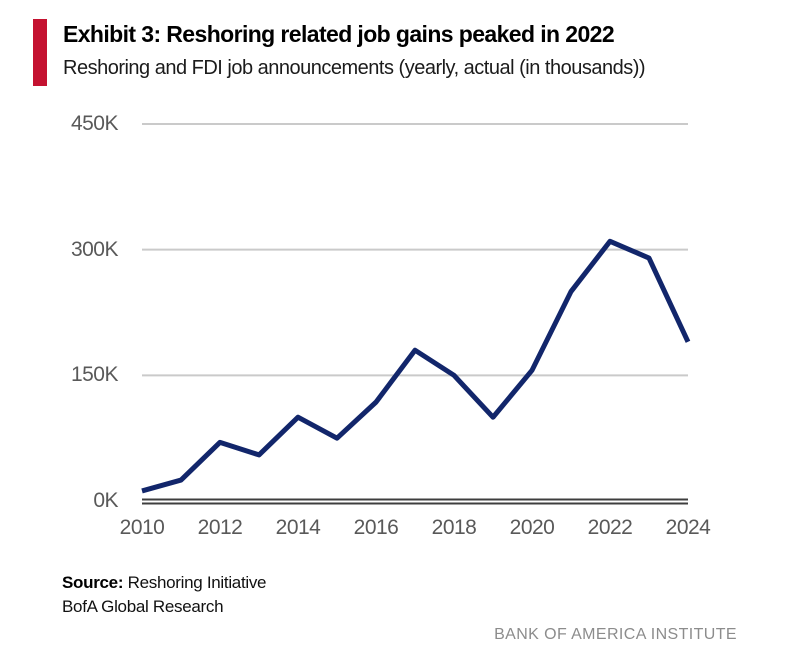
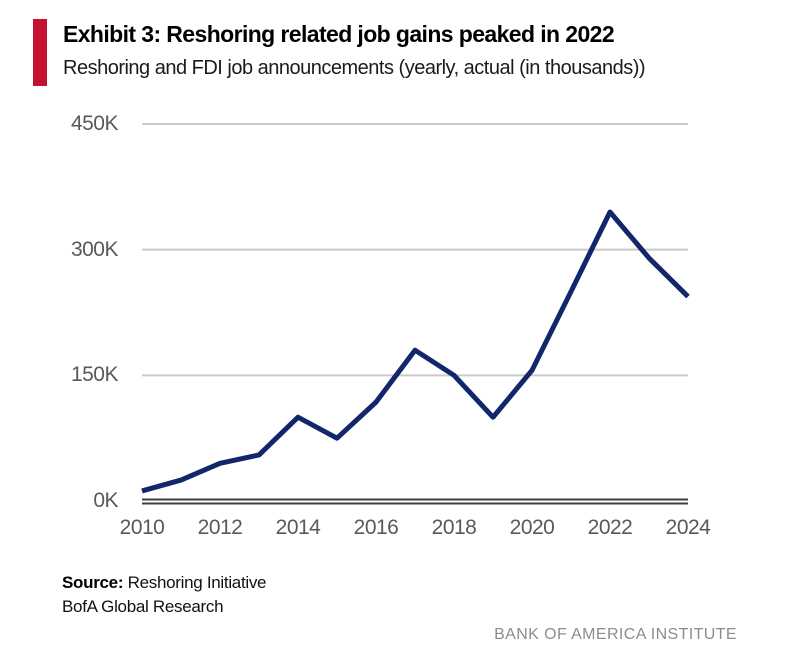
2012: 70K -> 40K
2022: 310K -> 340K
2024: 190K -> 240K
